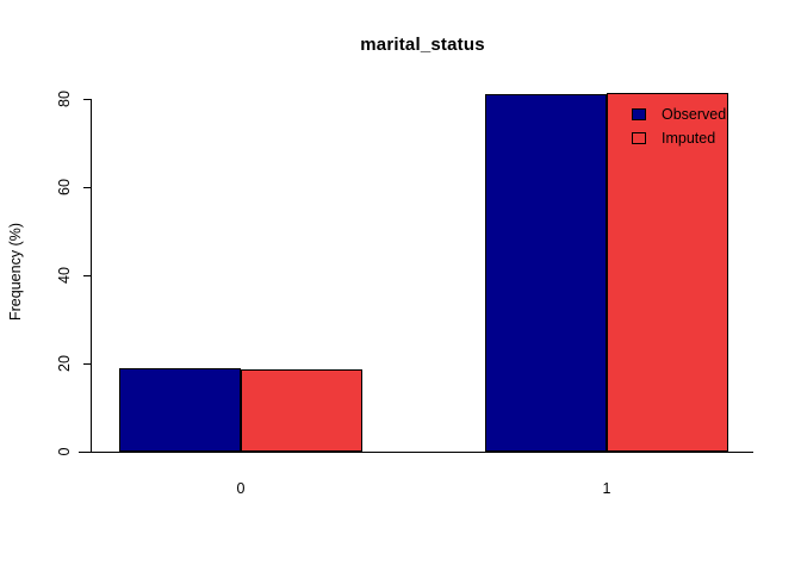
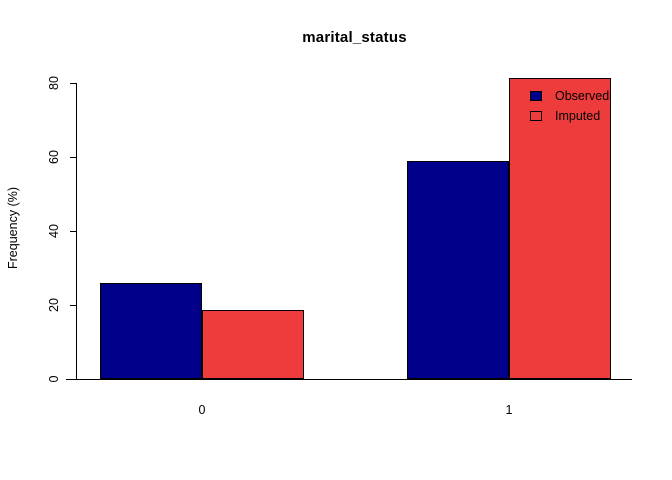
Observed/0: 19 -> 26
Observed/1: 81 -> 59
